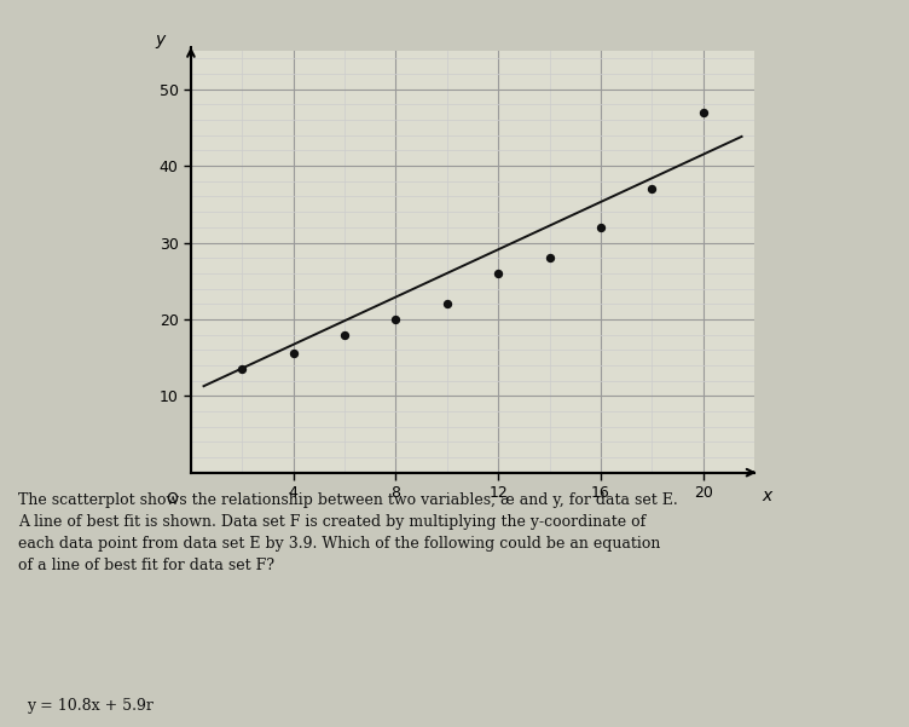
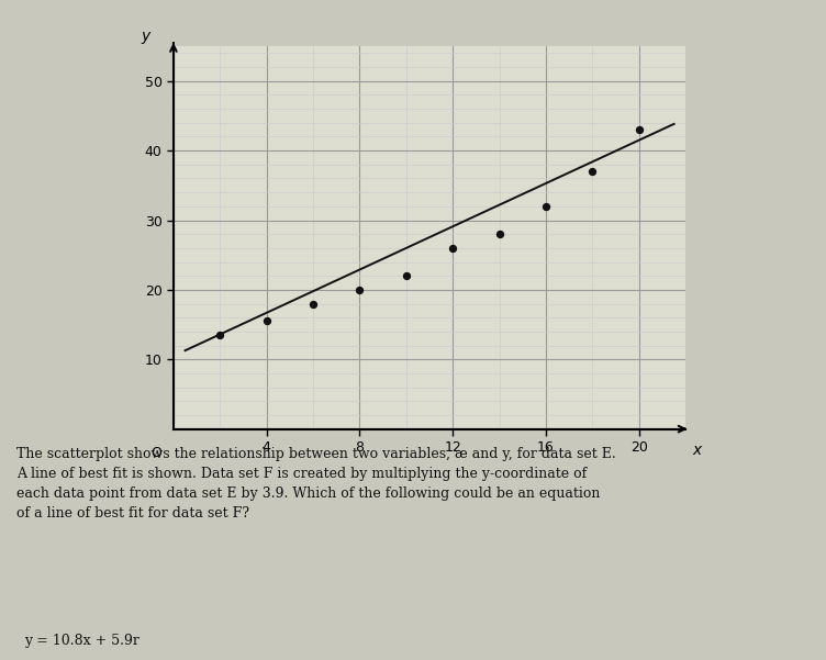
20: 47.0 -> 43.0
